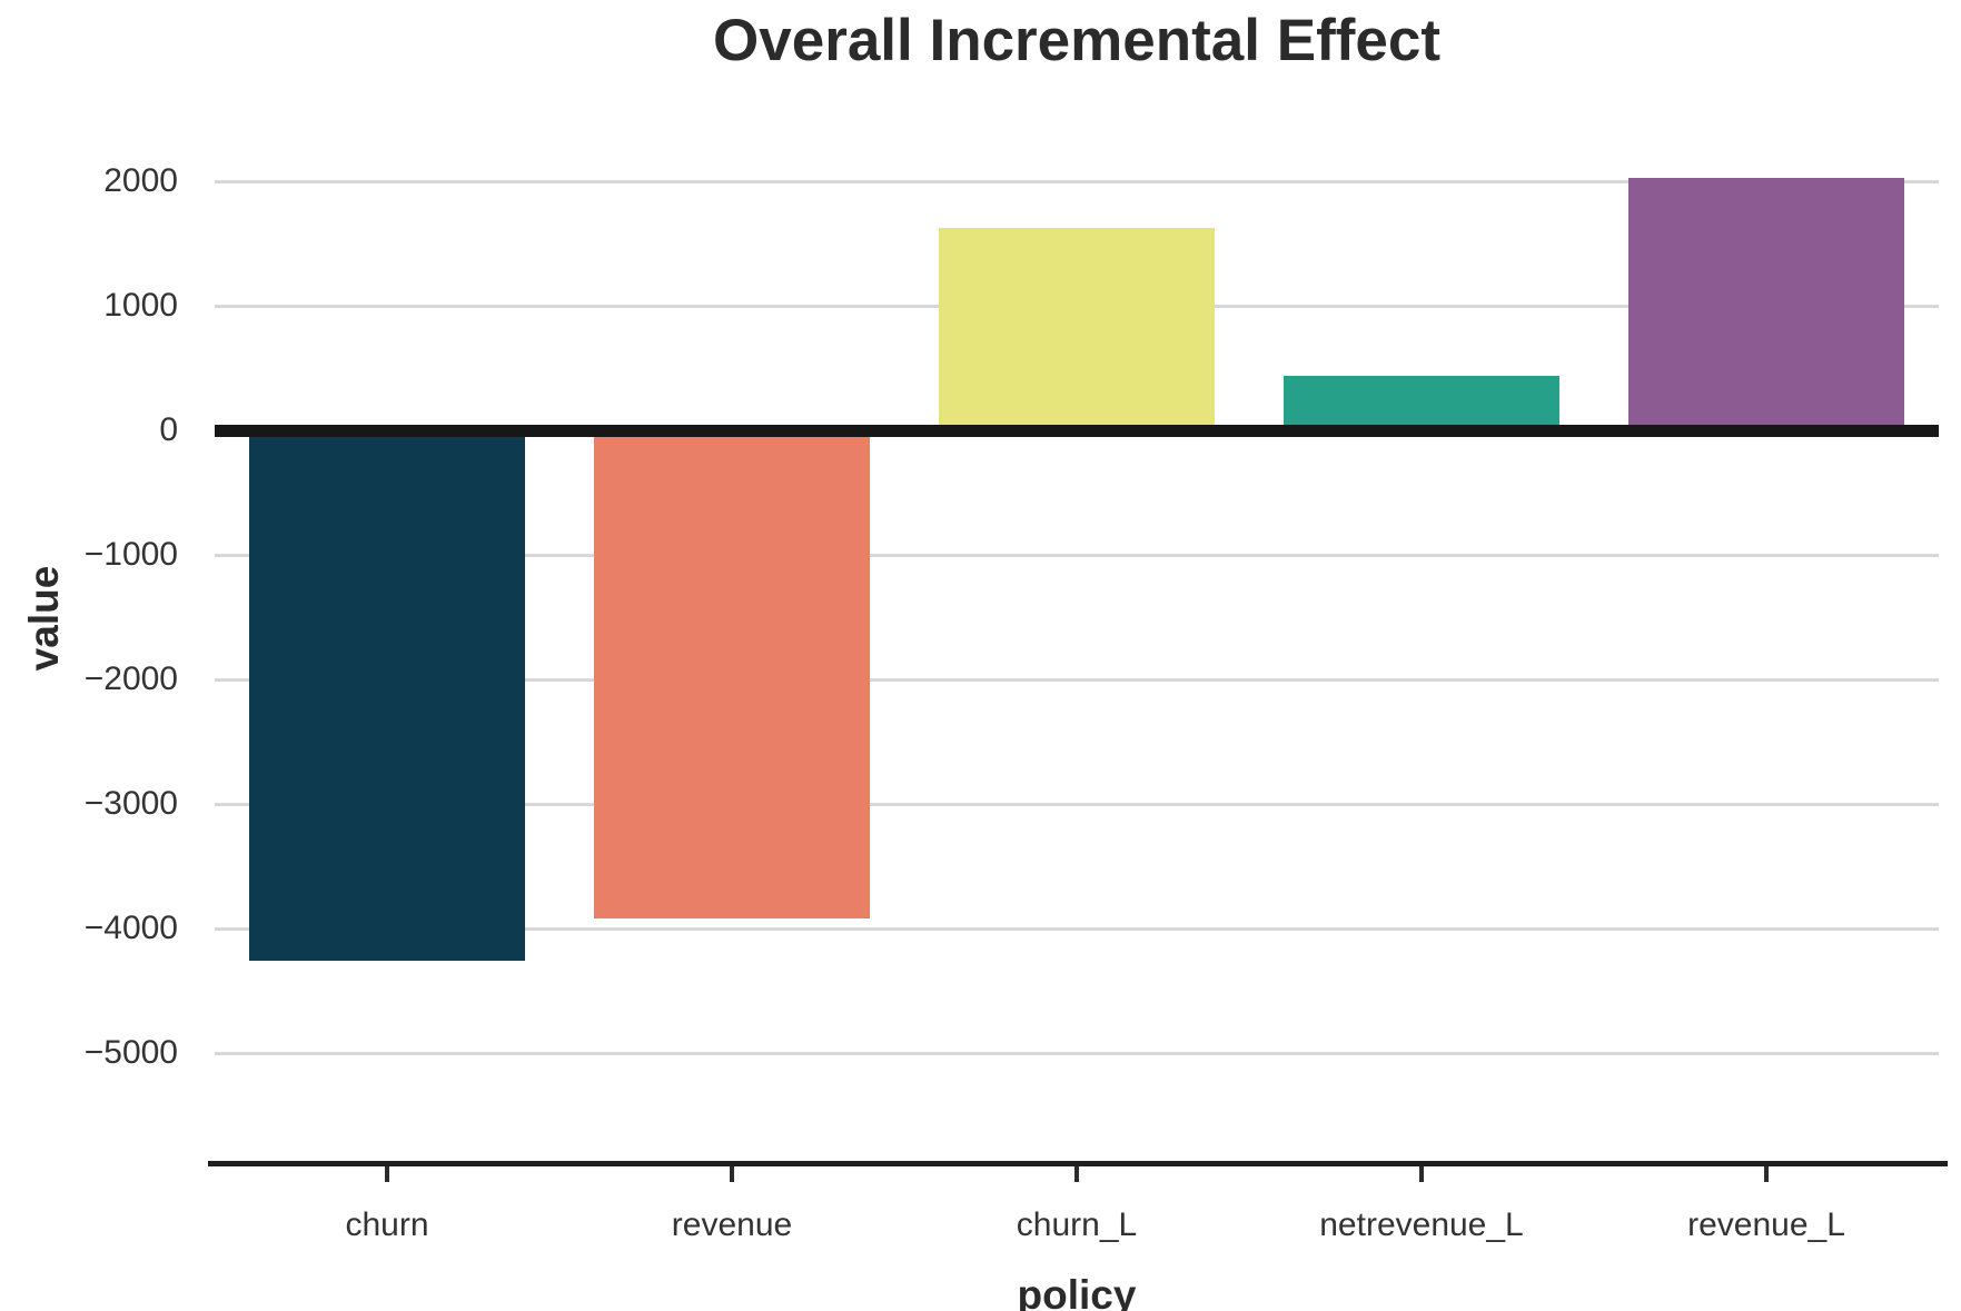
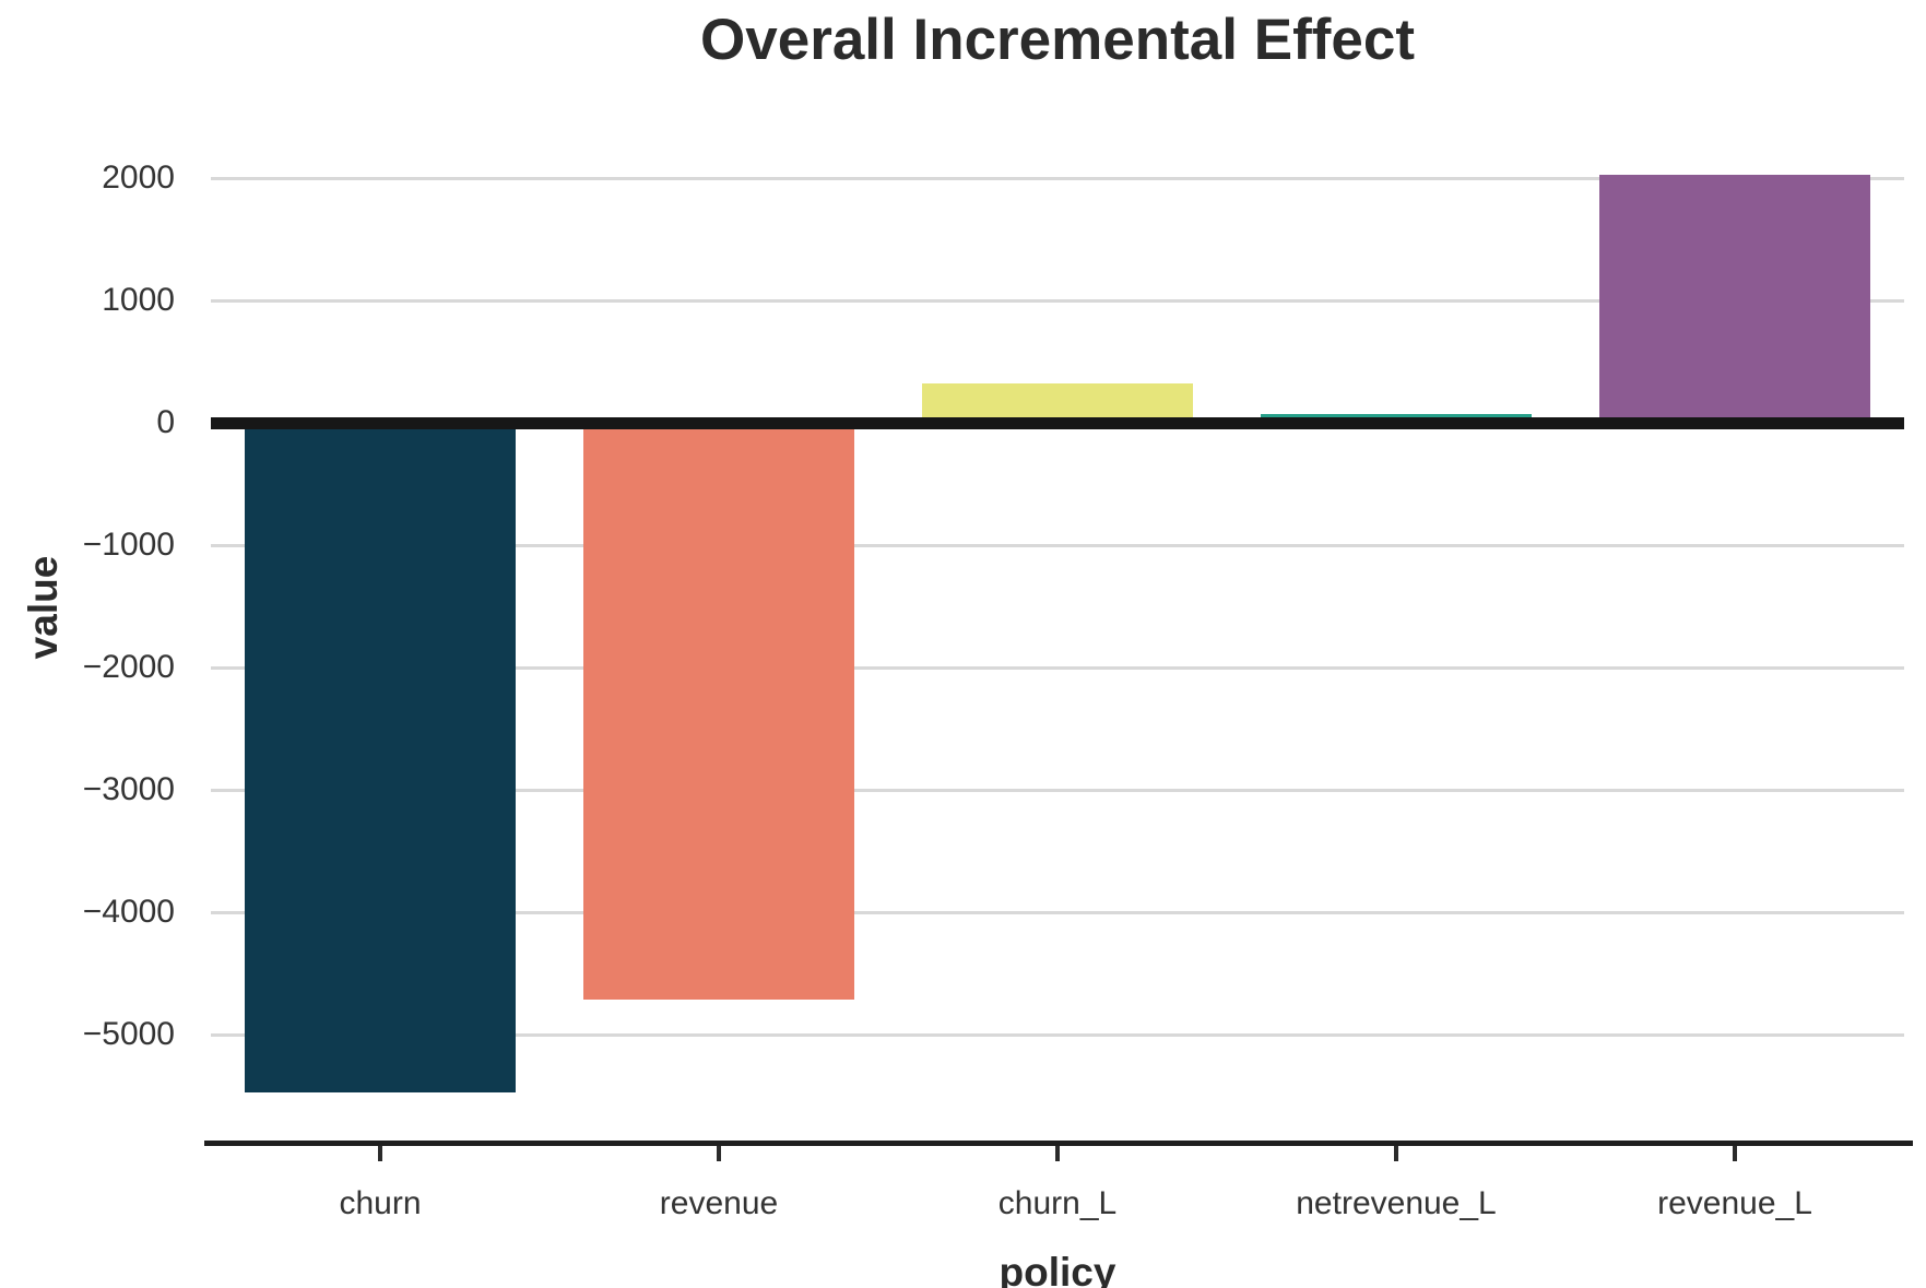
churn: -4260 -> -5470
revenue: -3920 -> -4710
churn_L: 1630 -> 320
netrevenue_L: 440 -> 70
